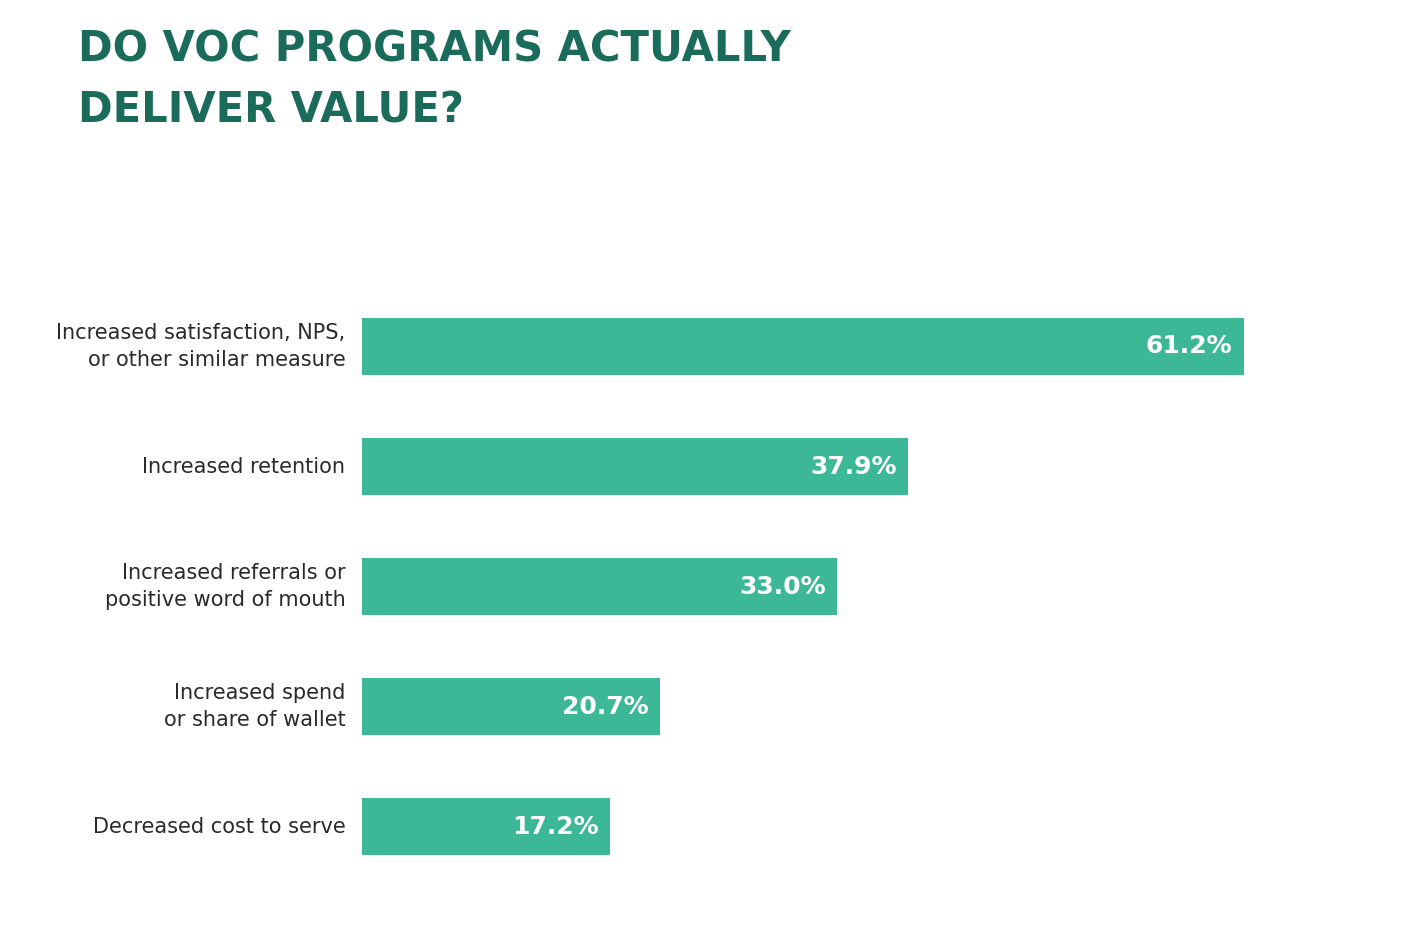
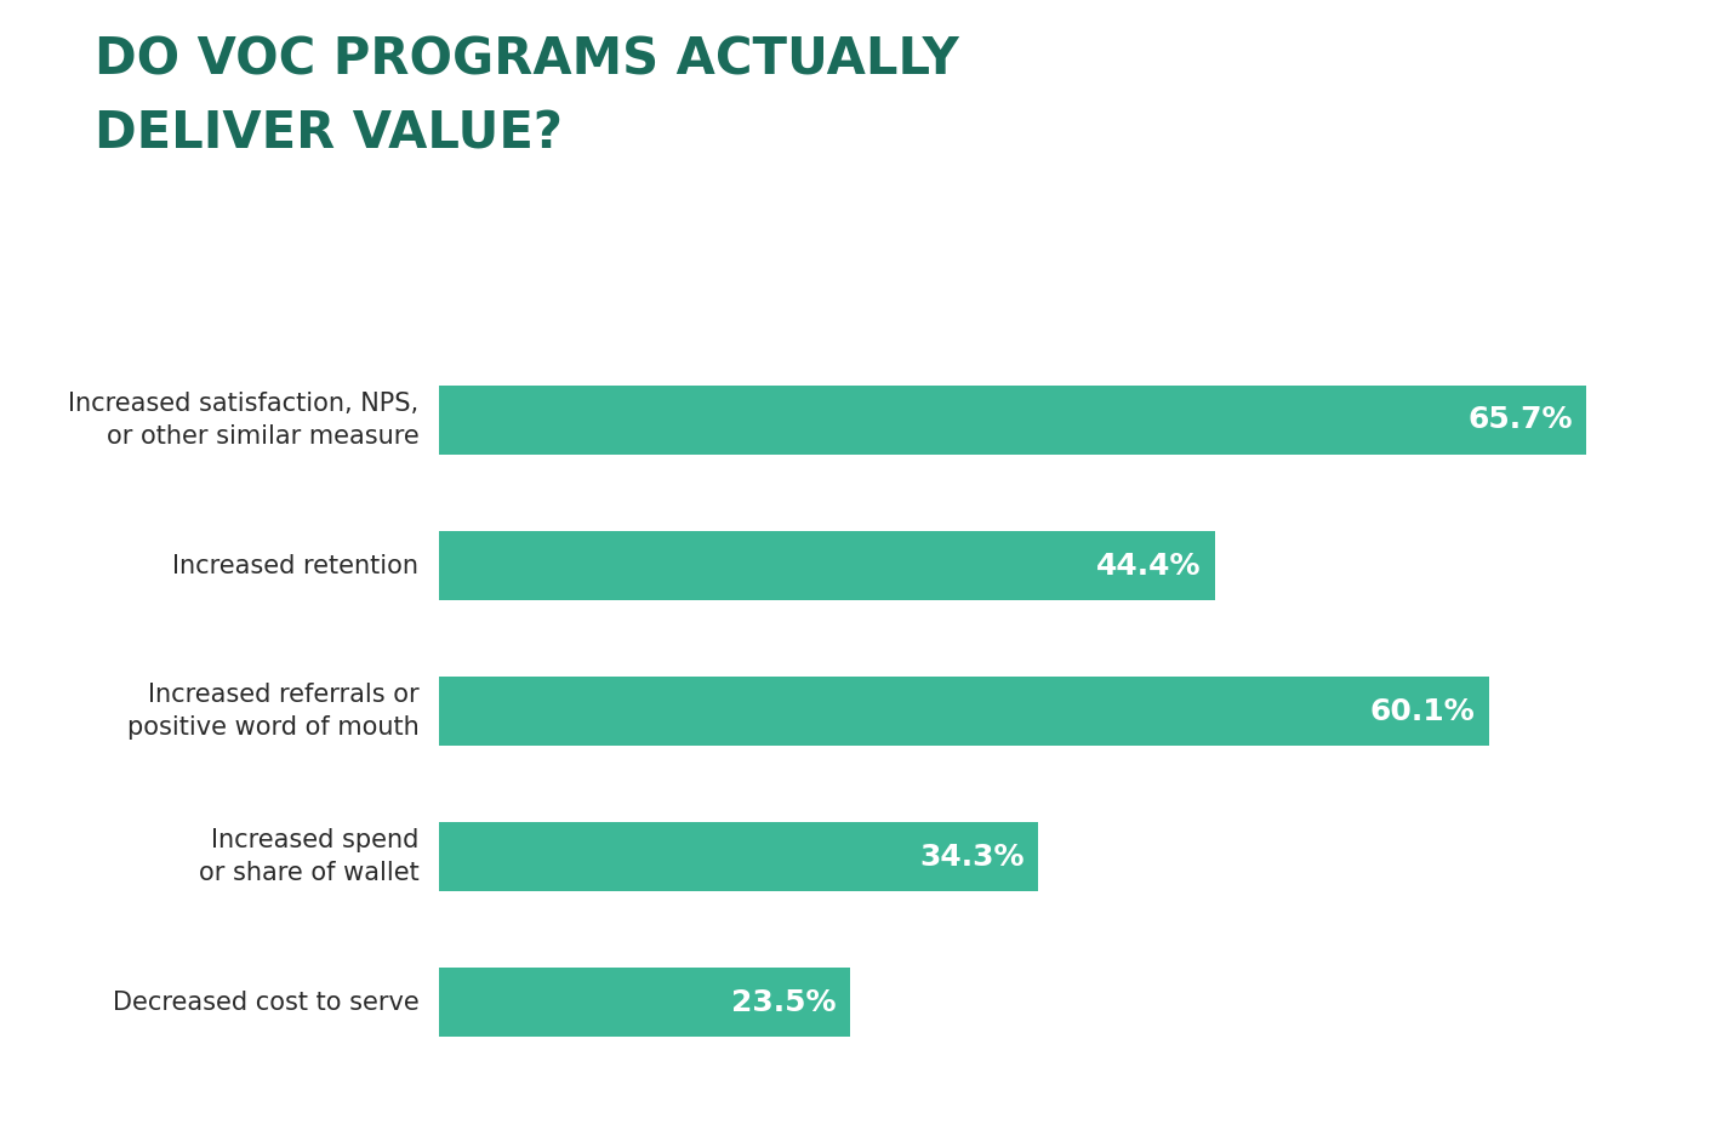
Increased satisfaction, NPS, or other similar measure: 61.2% -> 65.7%
Increased retention: 37.9% -> 44.4%
Increased referrals or positive word of mouth: 33.0% -> 60.1%
Increased spend or share of wallet: 20.7% -> 34.3%
Decreased cost to serve: 17.2% -> 23.5%
